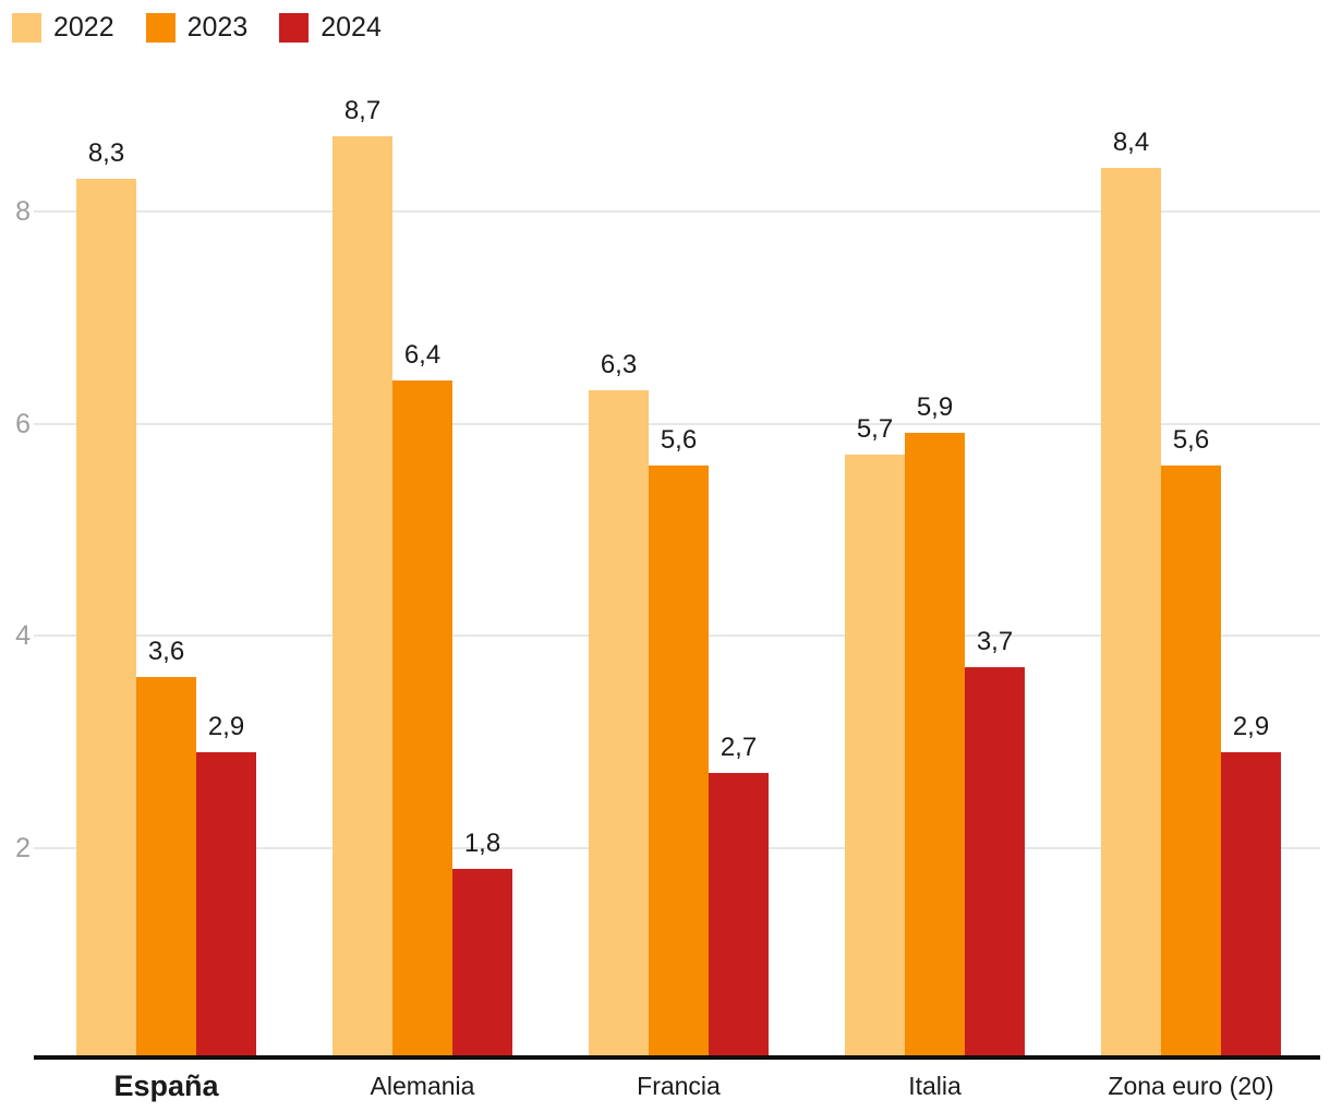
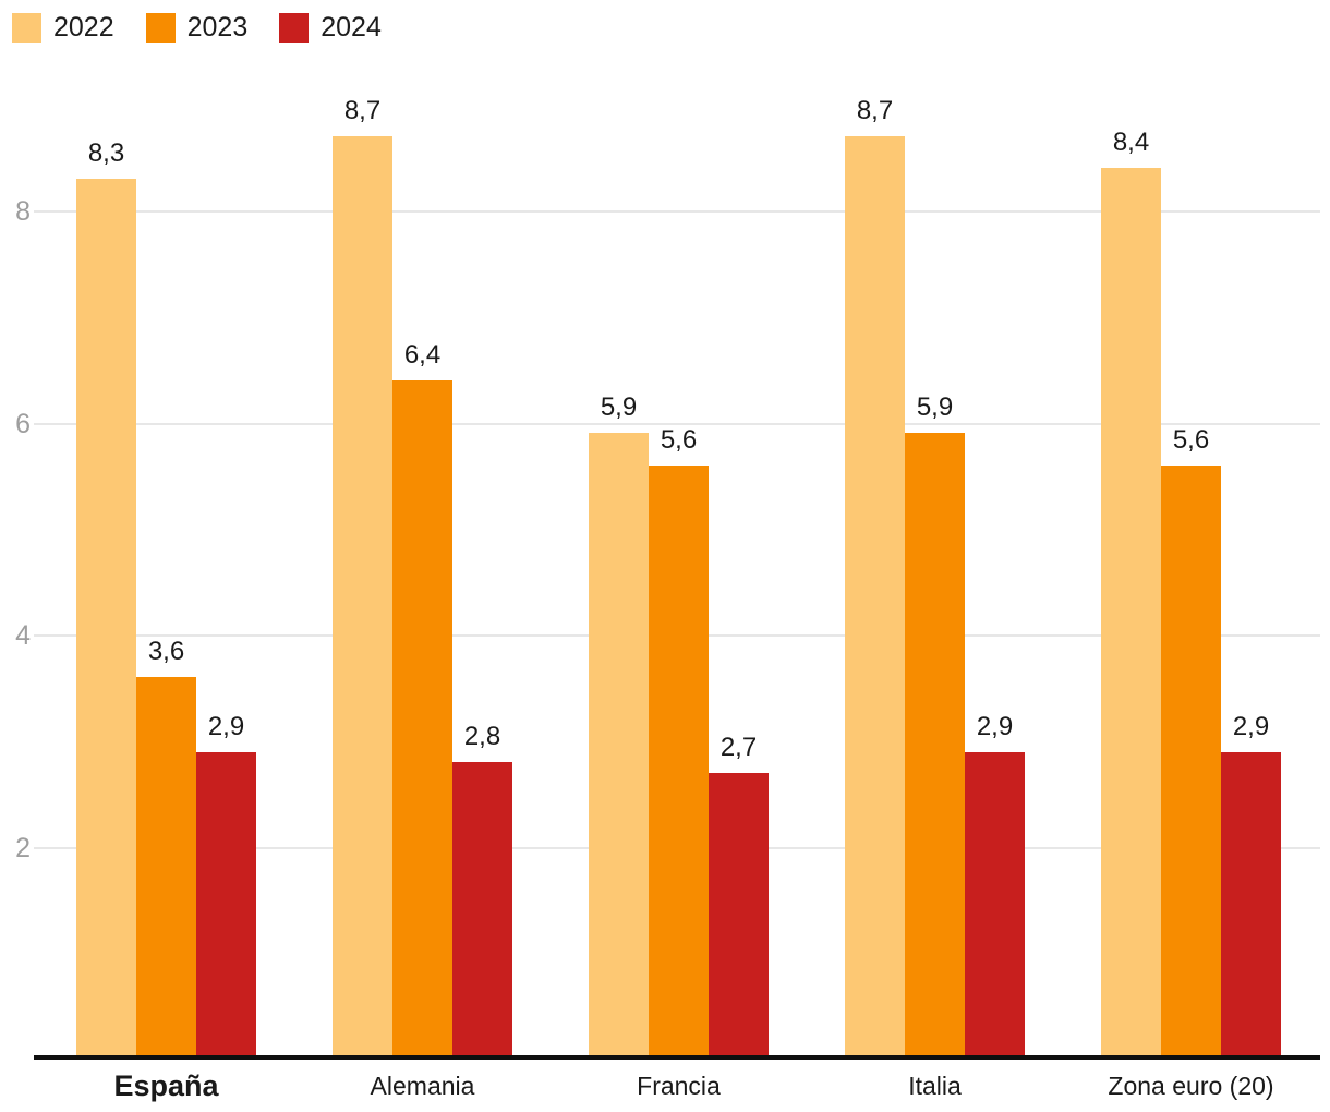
2024/Alemania: 1,8 -> 2,8
2022/Francia: 6,3 -> 5,9
2022/Italia: 5,7 -> 8,7
2024/Italia: 3,7 -> 2,9
